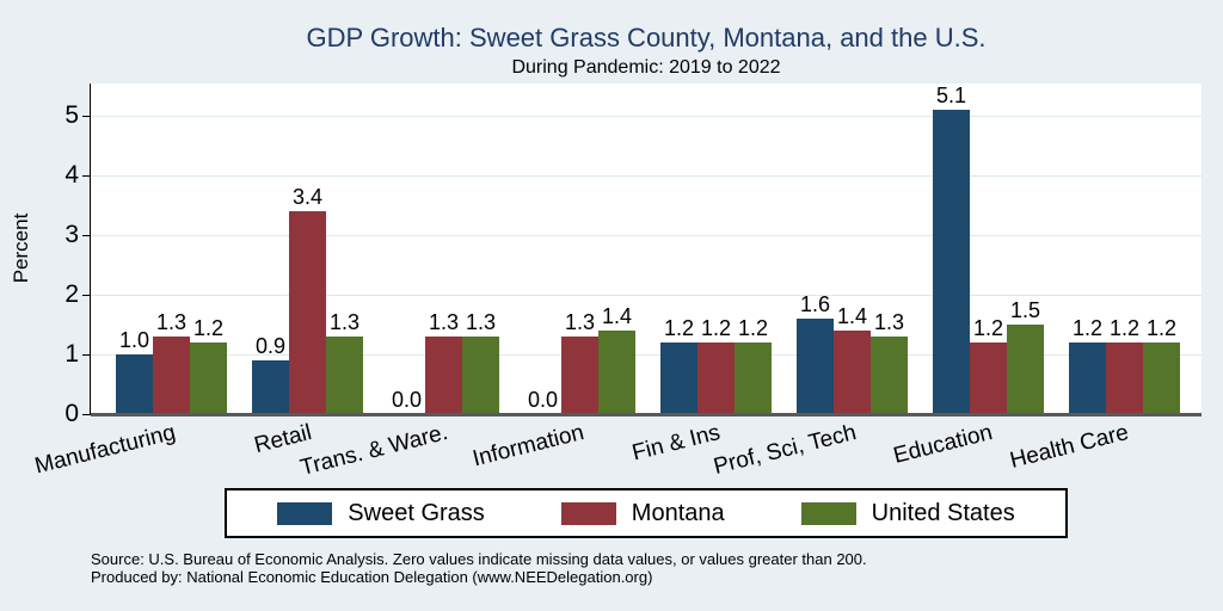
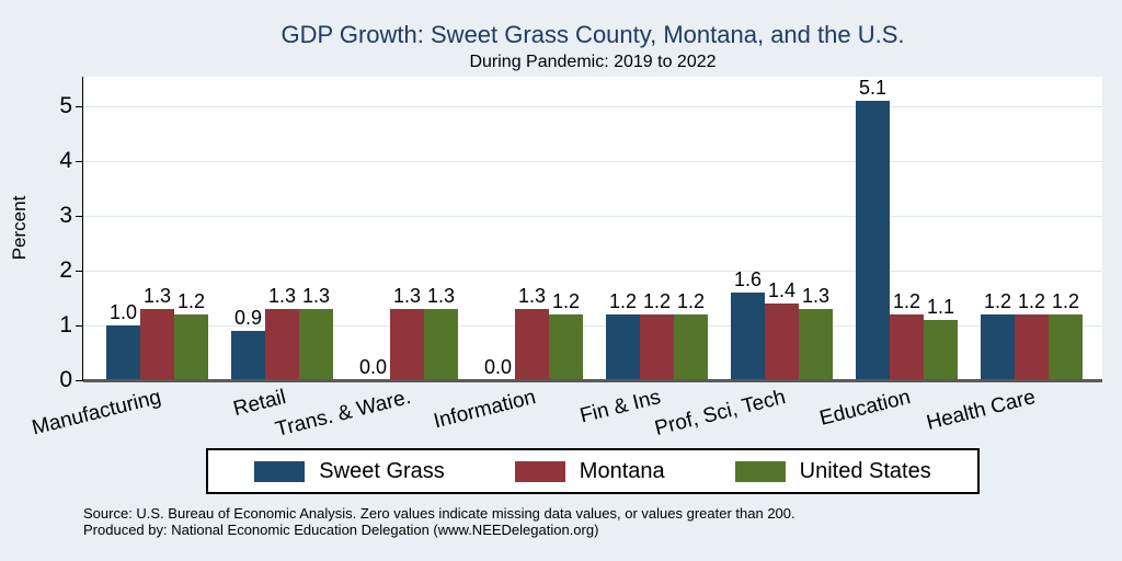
Montana/Retail: 3.4 -> 1.3
United States/Information: 1.4 -> 1.2
United States/Education: 1.5 -> 1.1
